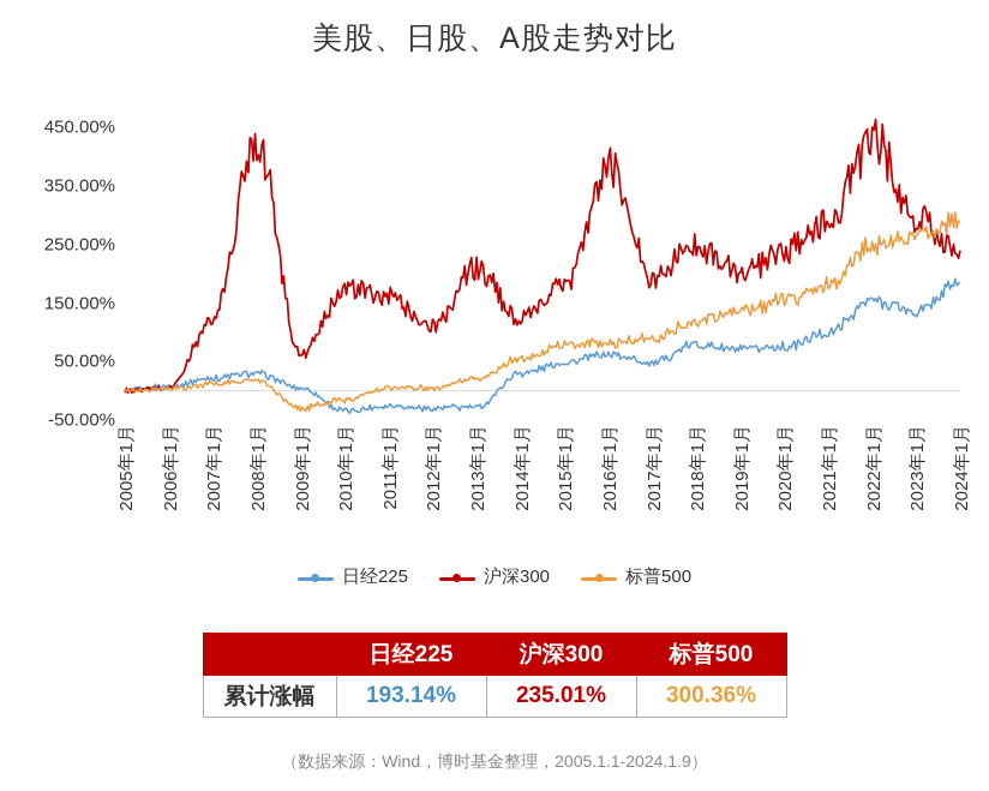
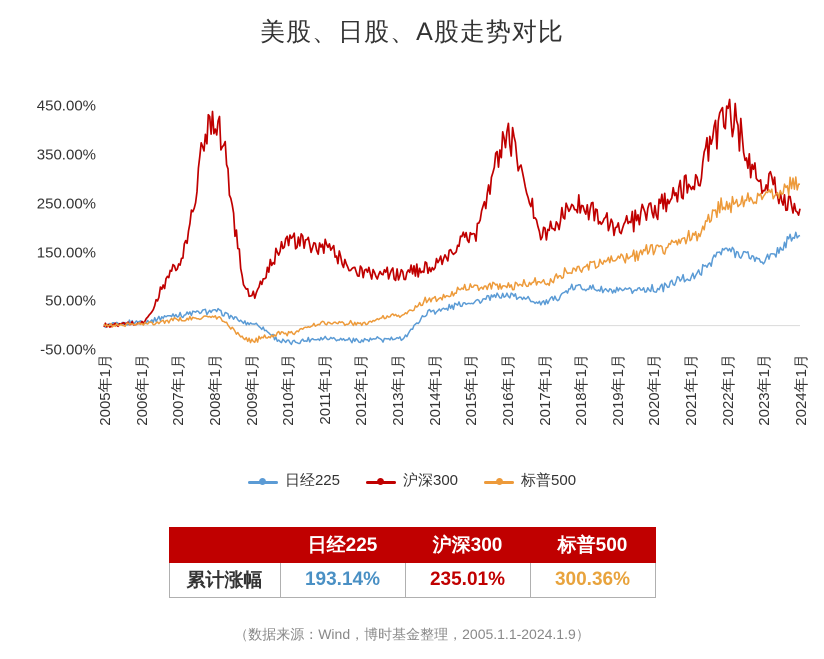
沪深300/2013年1月: 210% -> 100%
